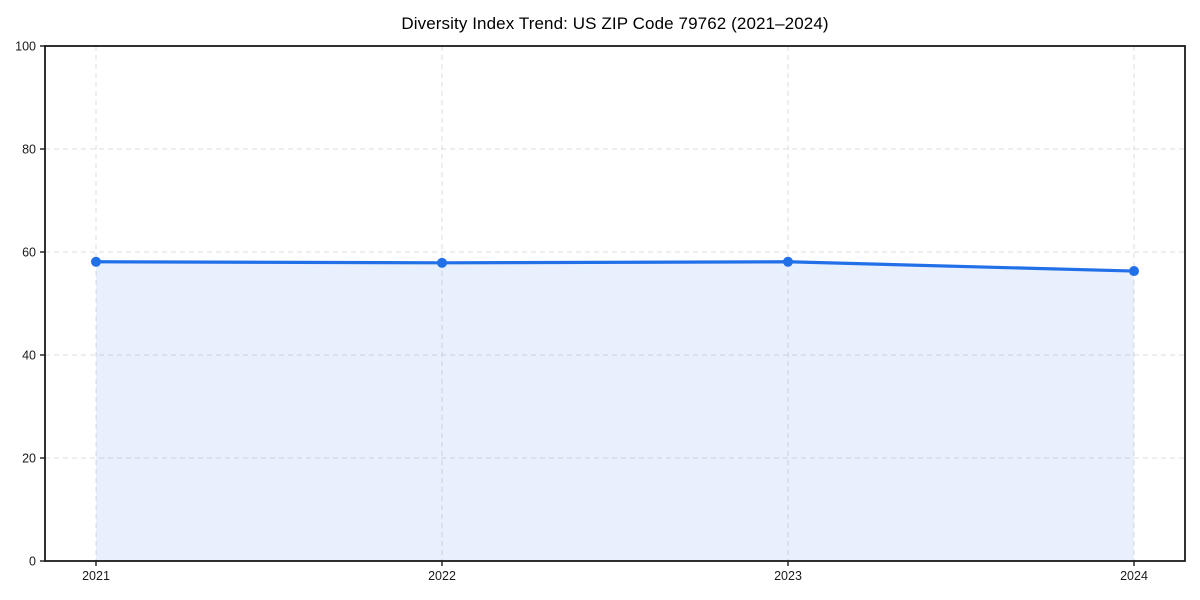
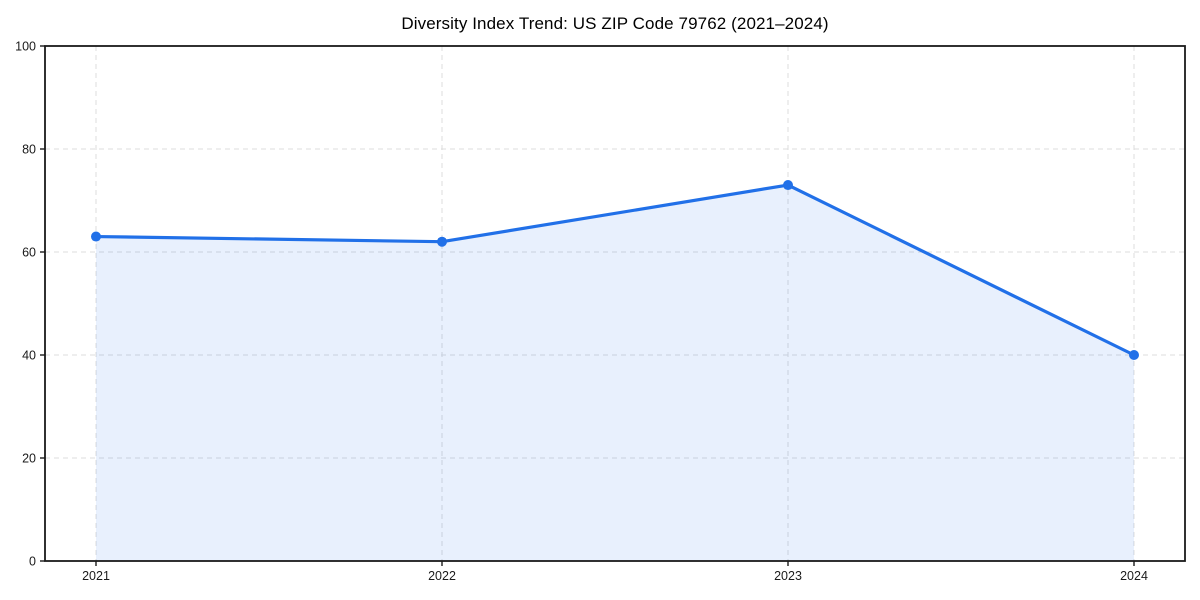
2021: 58 -> 63
2022: 58 -> 62
2023: 58 -> 73
2024: 56 -> 40
